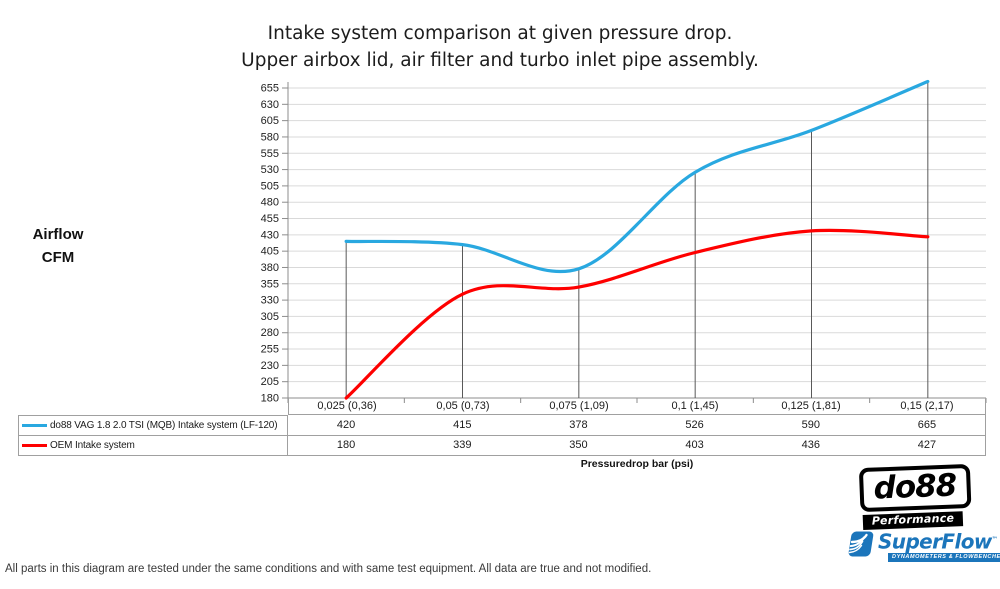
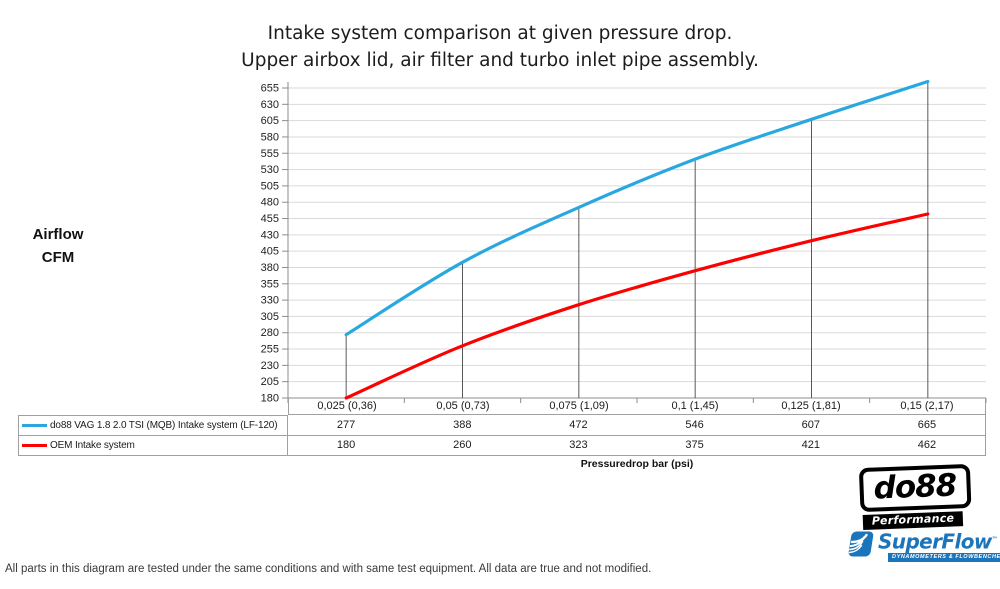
do88 VAG 1.8 2.0 TSI (MQB) Intake system (LF-120)/0,025 (0,36): 420 -> 277
do88 VAG 1.8 2.0 TSI (MQB) Intake system (LF-120)/0,05 (0,73): 415 -> 388
OEM Intake system/0,05 (0,73): 339 -> 260
do88 VAG 1.8 2.0 TSI (MQB) Intake system (LF-120)/0,075 (1,09): 378 -> 472
OEM Intake system/0,075 (1,09): 350 -> 323
do88 VAG 1.8 2.0 TSI (MQB) Intake system (LF-120)/0,1 (1,45): 526 -> 546
OEM Intake system/0,1 (1,45): 403 -> 375
do88 VAG 1.8 2.0 TSI (MQB) Intake system (LF-120)/0,125 (1,81): 590 -> 607
OEM Intake system/0,125 (1,81): 436 -> 421
OEM Intake system/0,15 (2,17): 427 -> 462
